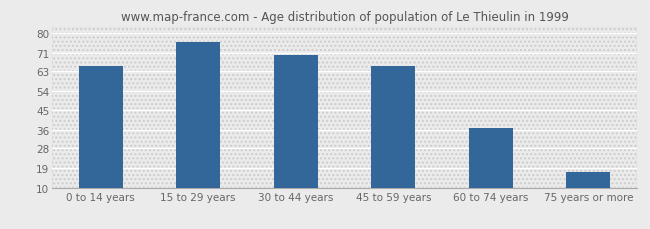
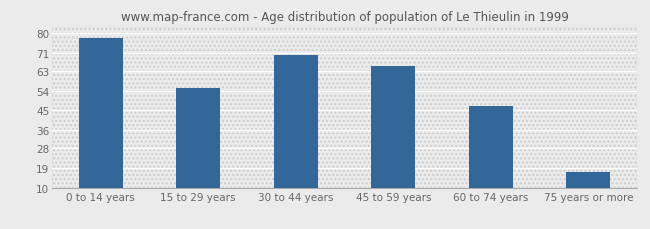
0 to 14 years: 65 -> 78
15 to 29 years: 76 -> 55
60 to 74 years: 37 -> 47
